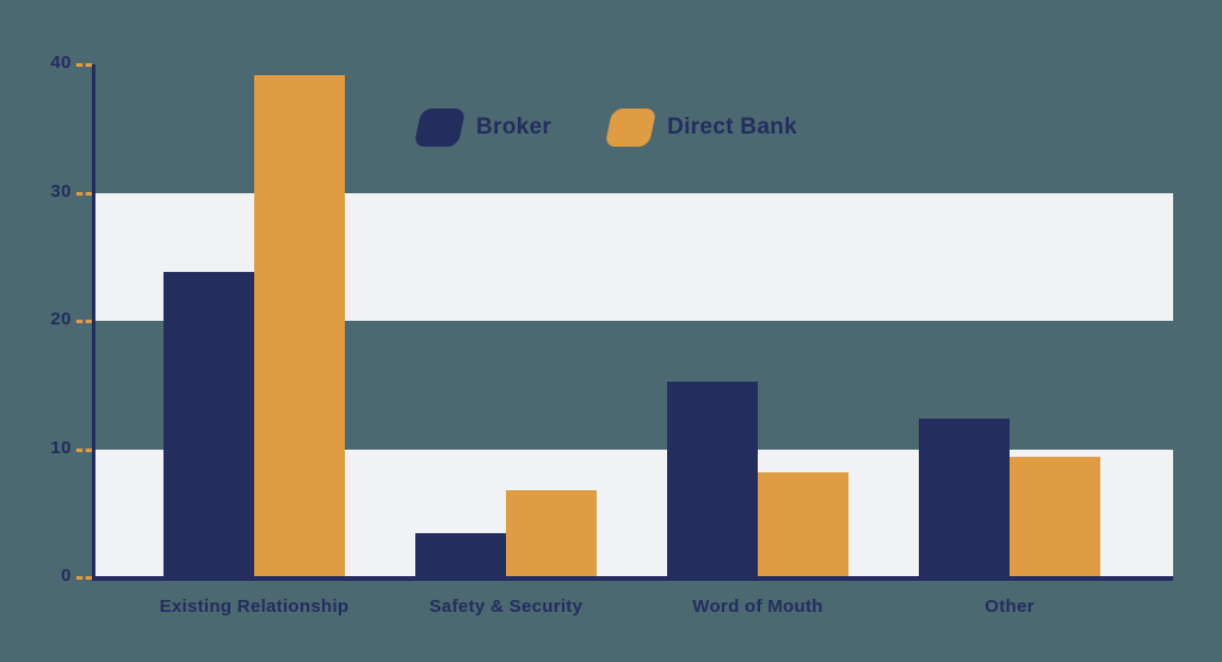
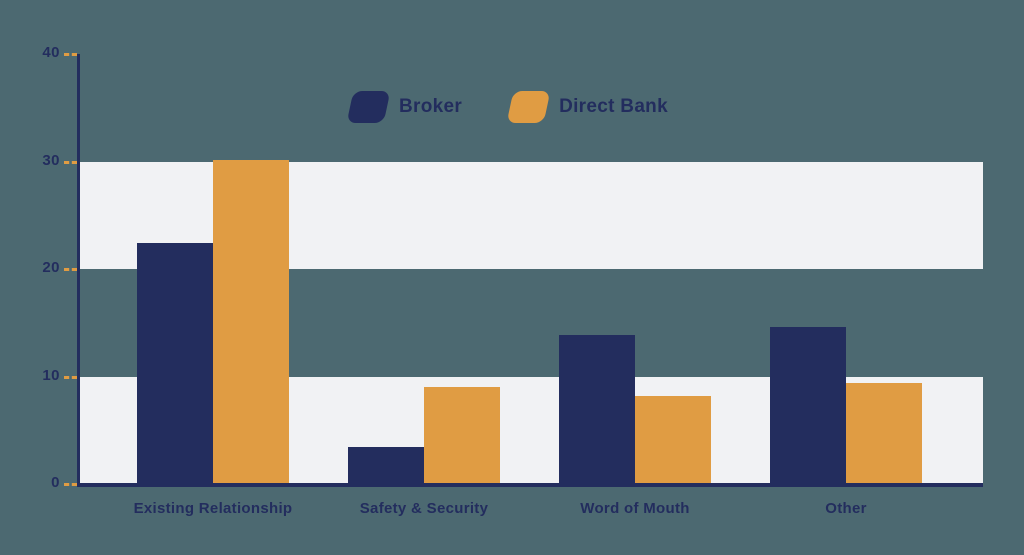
Broker/Existing Relationship: 23.8 -> 22.4
Direct Bank/Existing Relationship: 39.2 -> 30.1
Direct Bank/Safety & Security: 6.8 -> 9.0
Broker/Word of Mouth: 15.3 -> 13.9
Broker/Other: 12.4 -> 14.6
